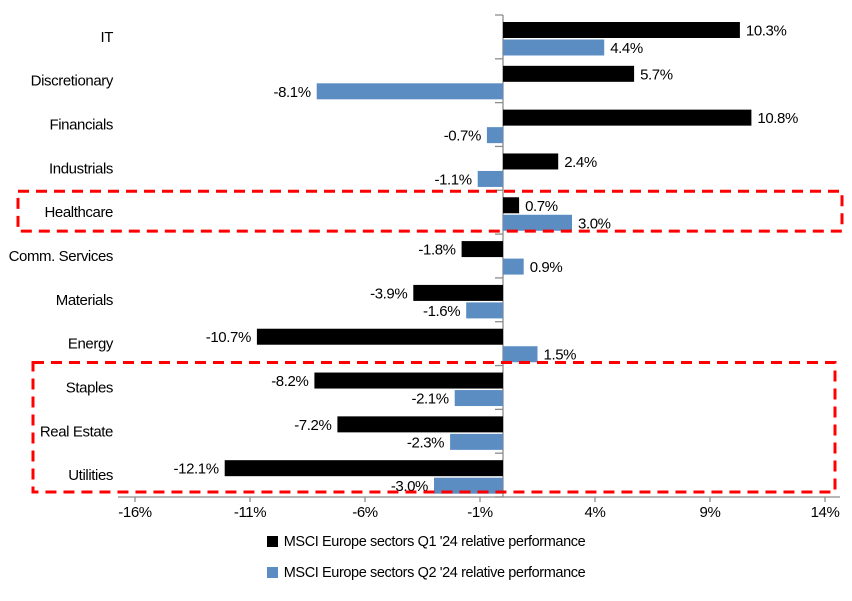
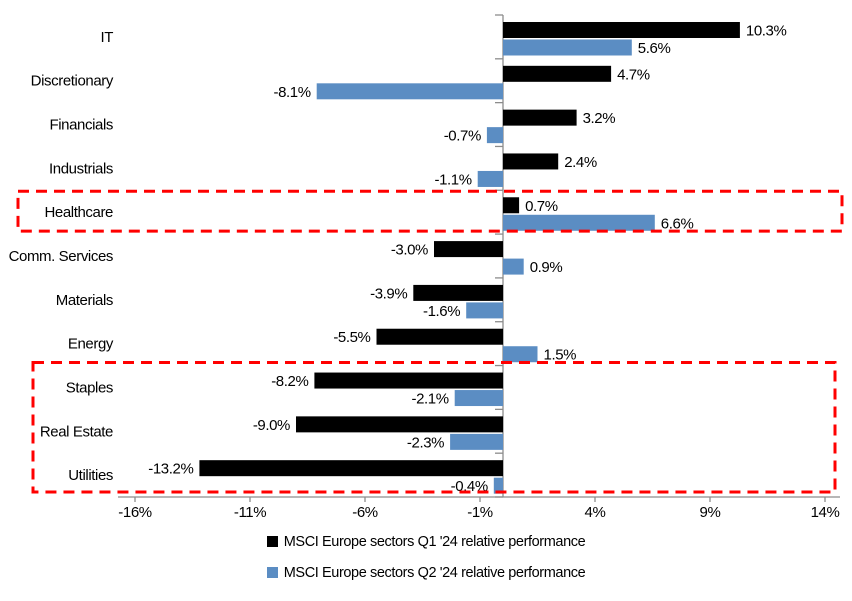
MSCI Europe sectors Q2 '24 relative performance/IT: 4.4% -> 5.6%
MSCI Europe sectors Q1 '24 relative performance/Discretionary: 5.7% -> 4.7%
MSCI Europe sectors Q1 '24 relative performance/Financials: 10.8% -> 3.2%
MSCI Europe sectors Q2 '24 relative performance/Healthcare: 3.0% -> 6.6%
MSCI Europe sectors Q1 '24 relative performance/Comm. Services: -1.8% -> -3.0%
MSCI Europe sectors Q1 '24 relative performance/Energy: -10.7% -> -5.5%
MSCI Europe sectors Q1 '24 relative performance/Real Estate: -7.2% -> -9.0%
MSCI Europe sectors Q1 '24 relative performance/Utilities: -12.1% -> -13.2%
MSCI Europe sectors Q2 '24 relative performance/Utilities: -3.0% -> -0.4%
